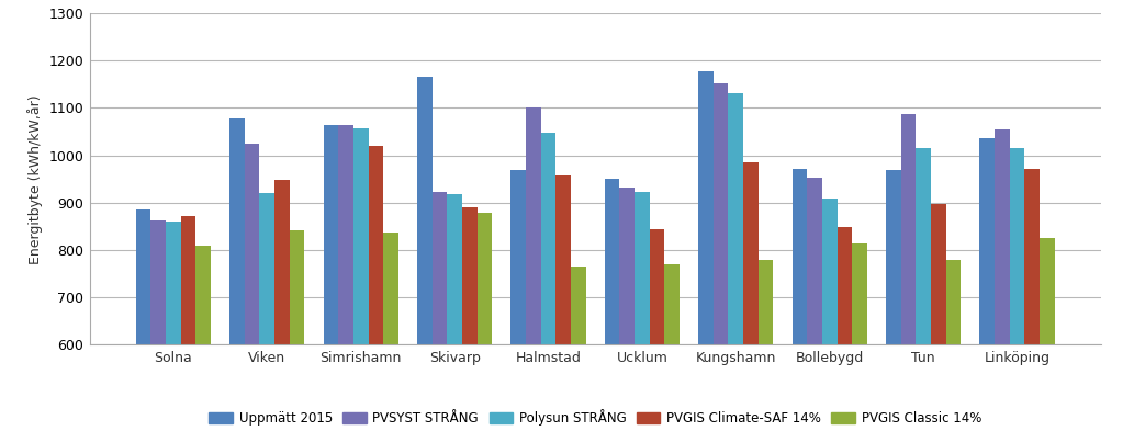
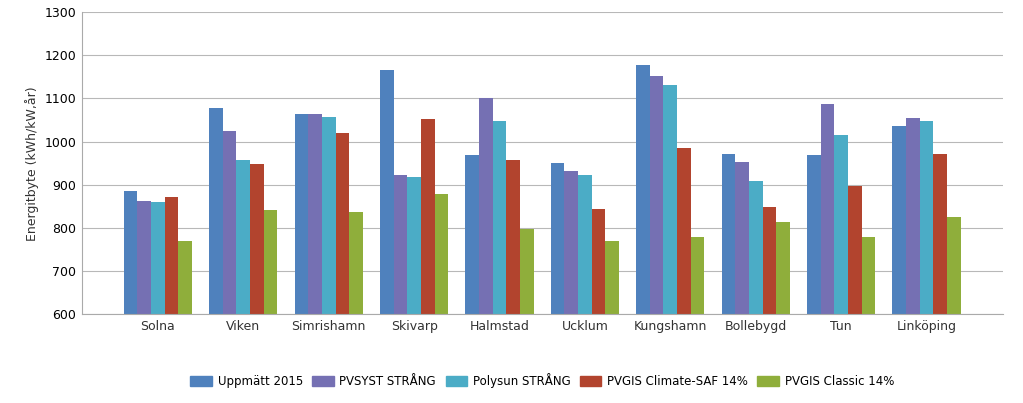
PVGIS Classic 14%/Solna: 810 -> 769
Polysun STRÅNG/Viken: 920 -> 957
PVGIS Climate-SAF 14%/Skivarp: 890 -> 1052
PVGIS Classic 14%/Halmstad: 765 -> 798
Polysun STRÅNG/Linköping: 1015 -> 1047
